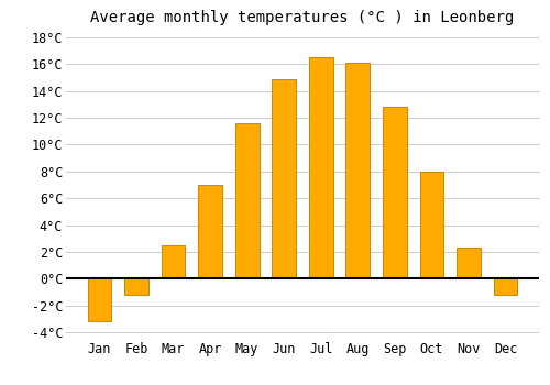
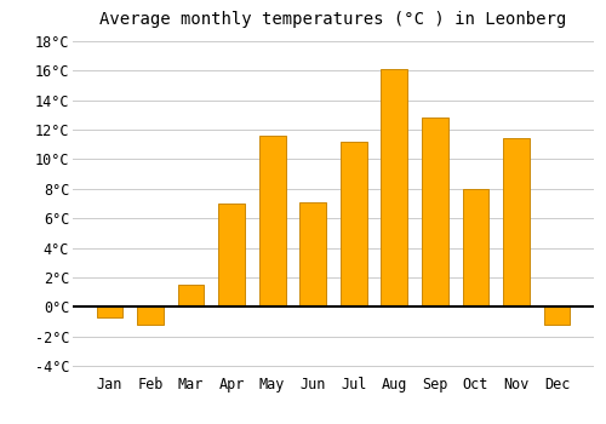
Jan: -3.2°C -> -0.7°C
Mar: 2.5°C -> 1.5°C
Jun: 14.9°C -> 7.1°C
Jul: 16.5°C -> 11.2°C
Nov: 2.3°C -> 11.4°C
